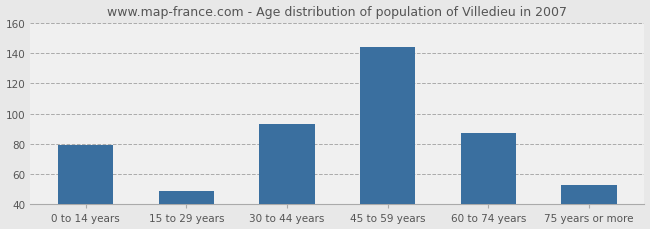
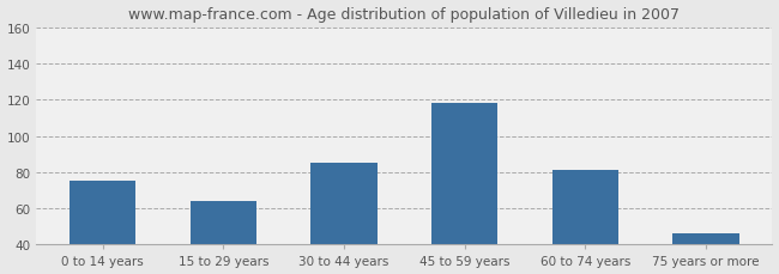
0 to 14 years: 79 -> 75
15 to 29 years: 49 -> 64
30 to 44 years: 93 -> 85
45 to 59 years: 144 -> 118
60 to 74 years: 87 -> 81
75 years or more: 53 -> 46
